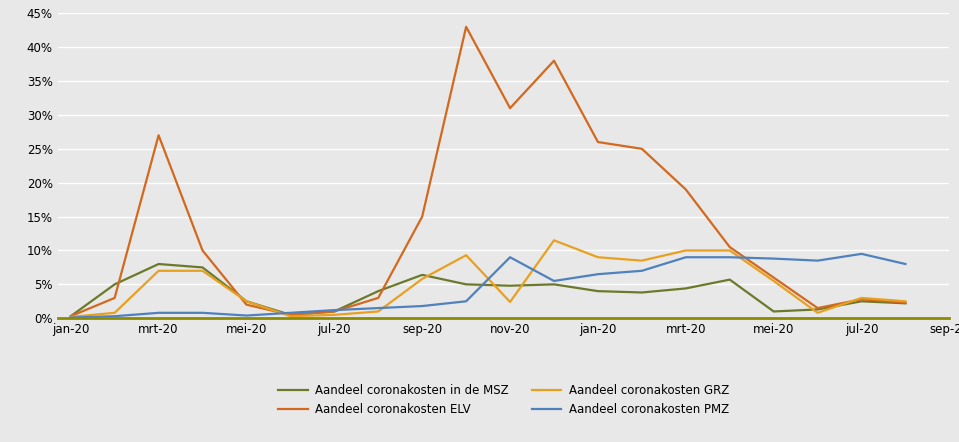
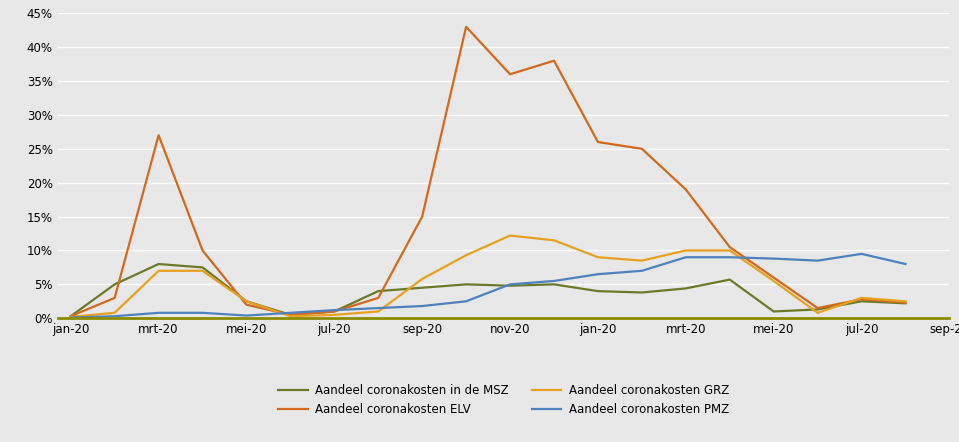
Aandeel coronakosten in de MSZ/sep-20: 6.4% -> 4.5%
Aandeel coronakosten ELV/nov-20: 31.0% -> 36.0%
Aandeel coronakosten GRZ/nov-20: 2.4% -> 12.2%
Aandeel coronakosten PMZ/nov-20: 9.0% -> 5.0%
